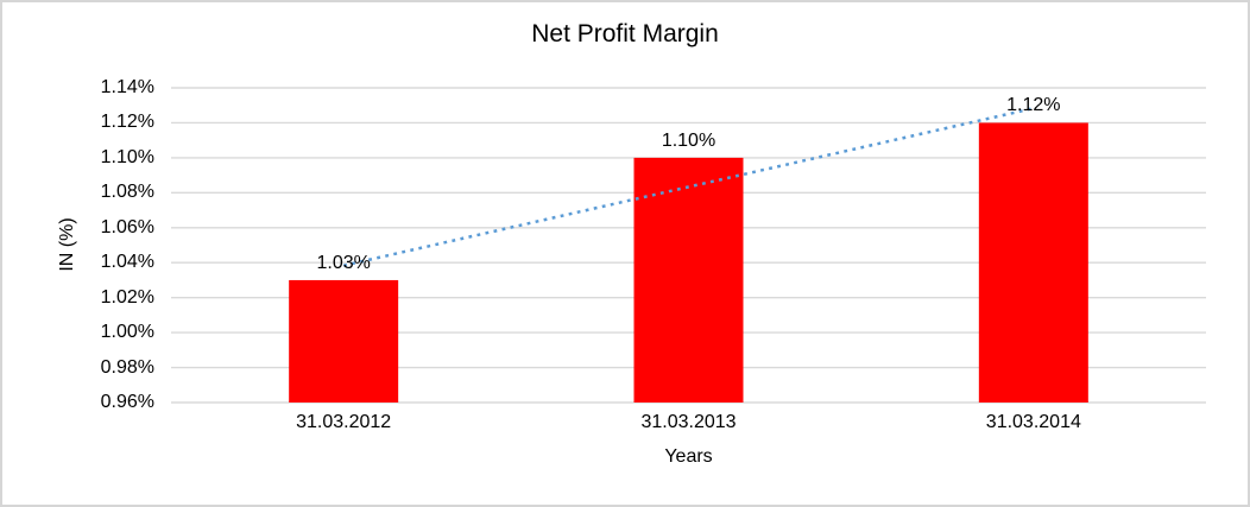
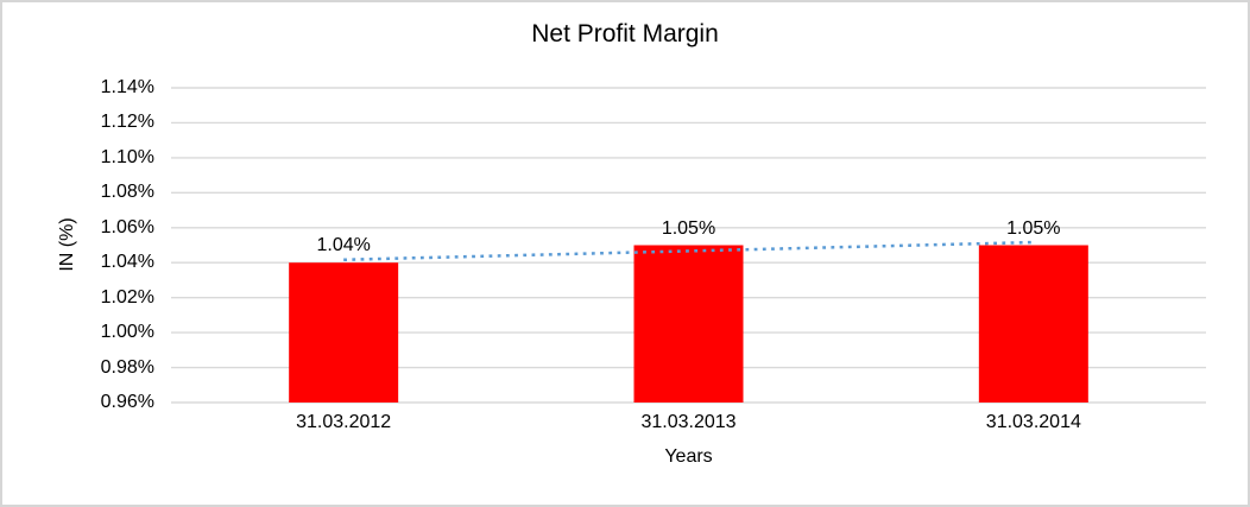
31.03.2012: 1.03% -> 1.04%
31.03.2013: 1.10% -> 1.05%
31.03.2014: 1.12% -> 1.05%
